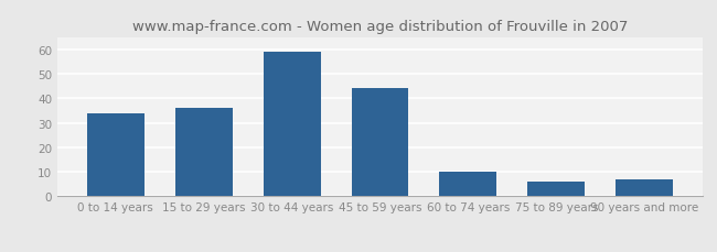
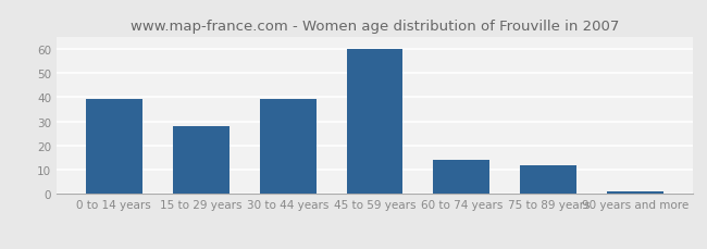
0 to 14 years: 34 -> 39
15 to 29 years: 36 -> 28
30 to 44 years: 59 -> 39
45 to 59 years: 44 -> 60
60 to 74 years: 10 -> 14
75 to 89 years: 6 -> 12
90 years and more: 7 -> 1
